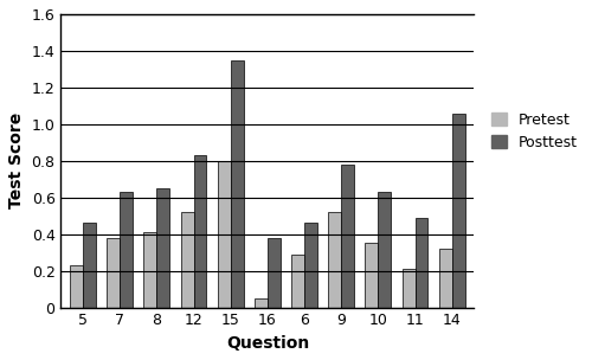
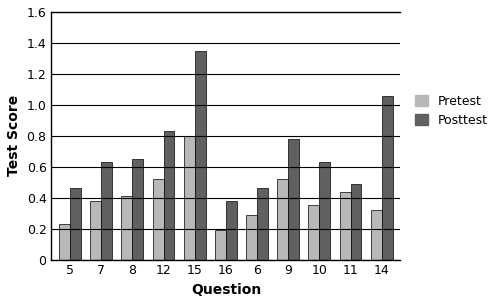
Pretest/16: 0.05 -> 0.19
Pretest/11: 0.21 -> 0.44
